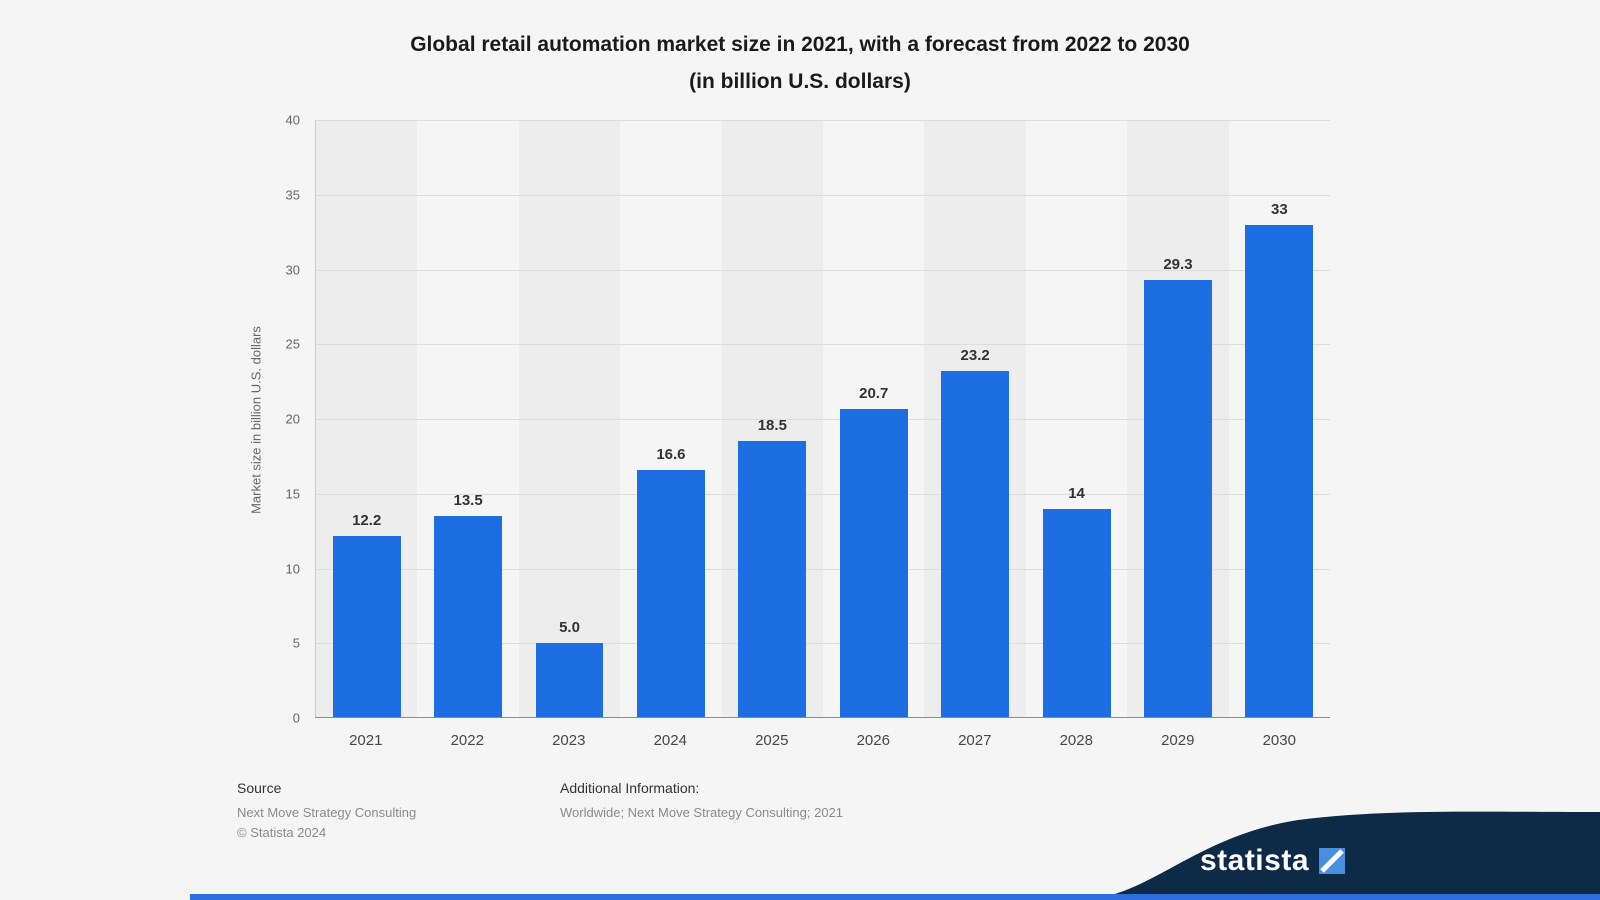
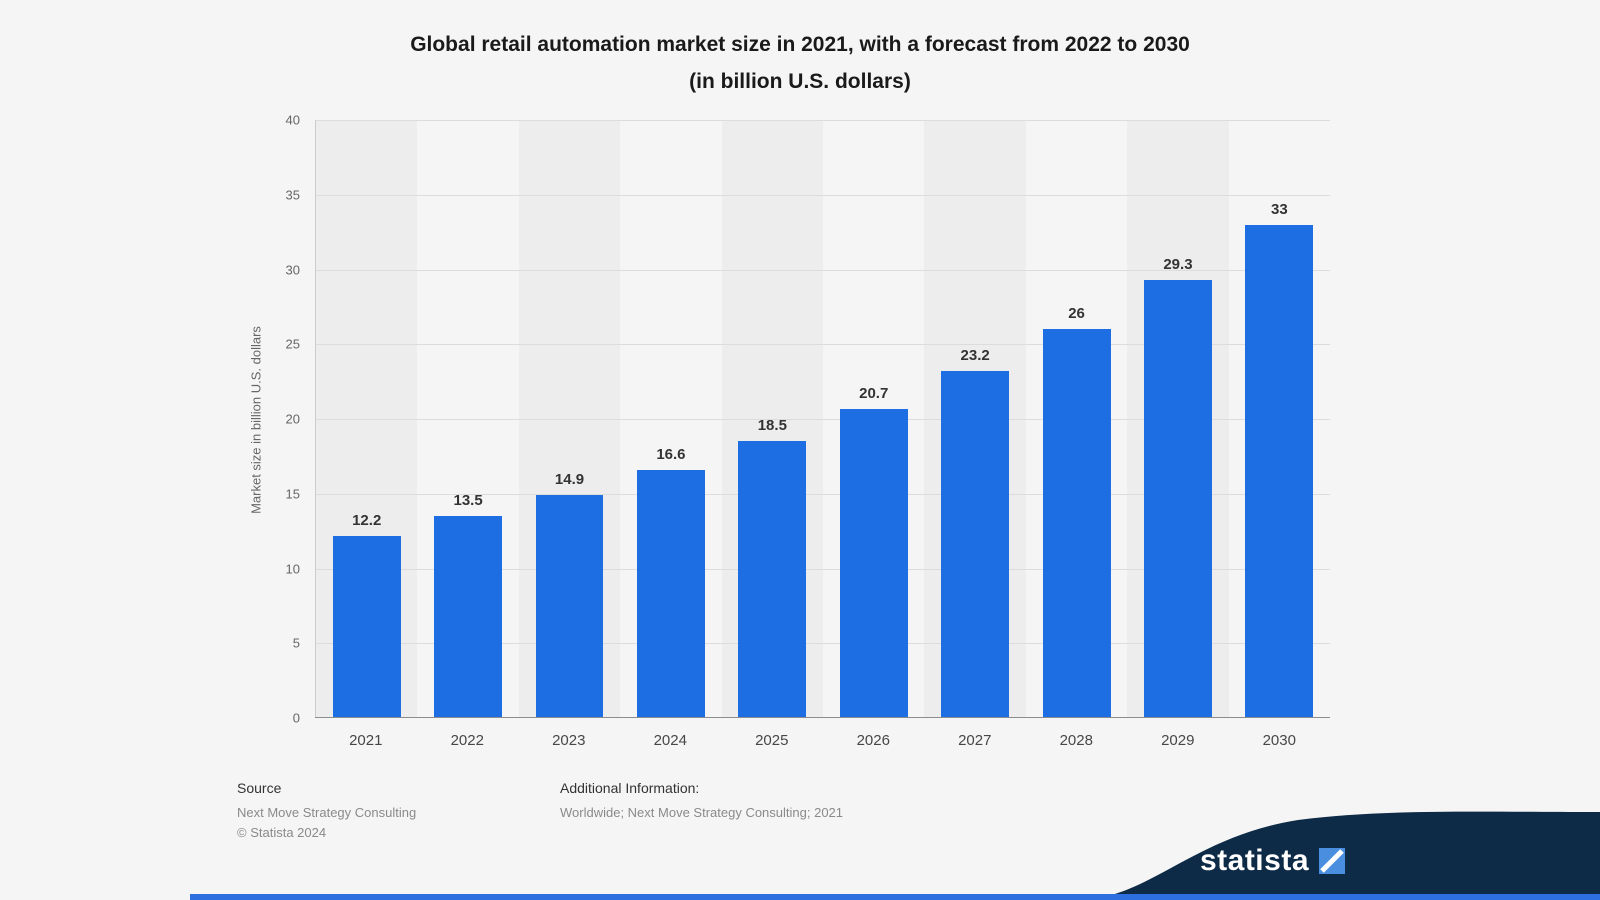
2023: 5.0 -> 14.9
2028: 14 -> 26
